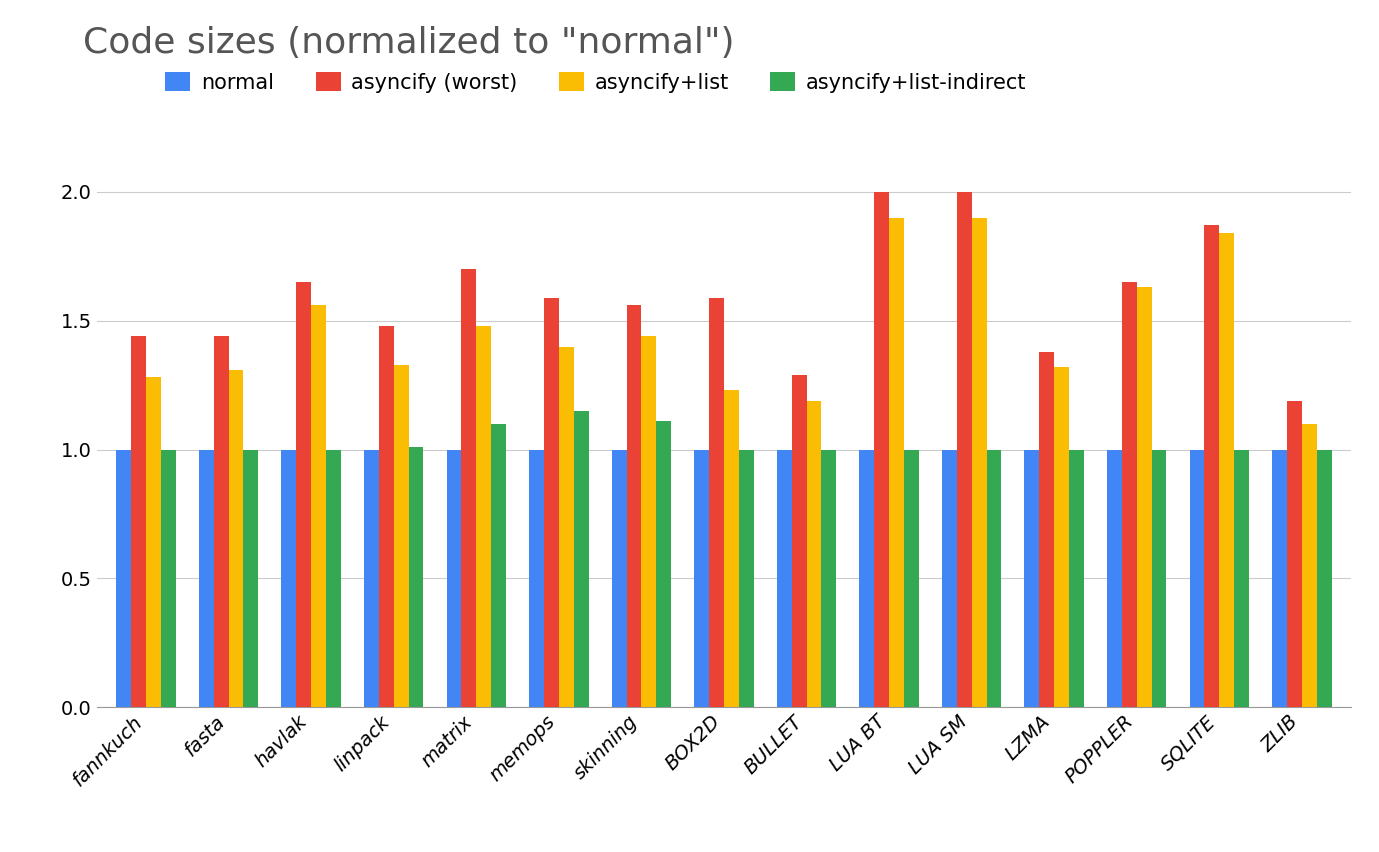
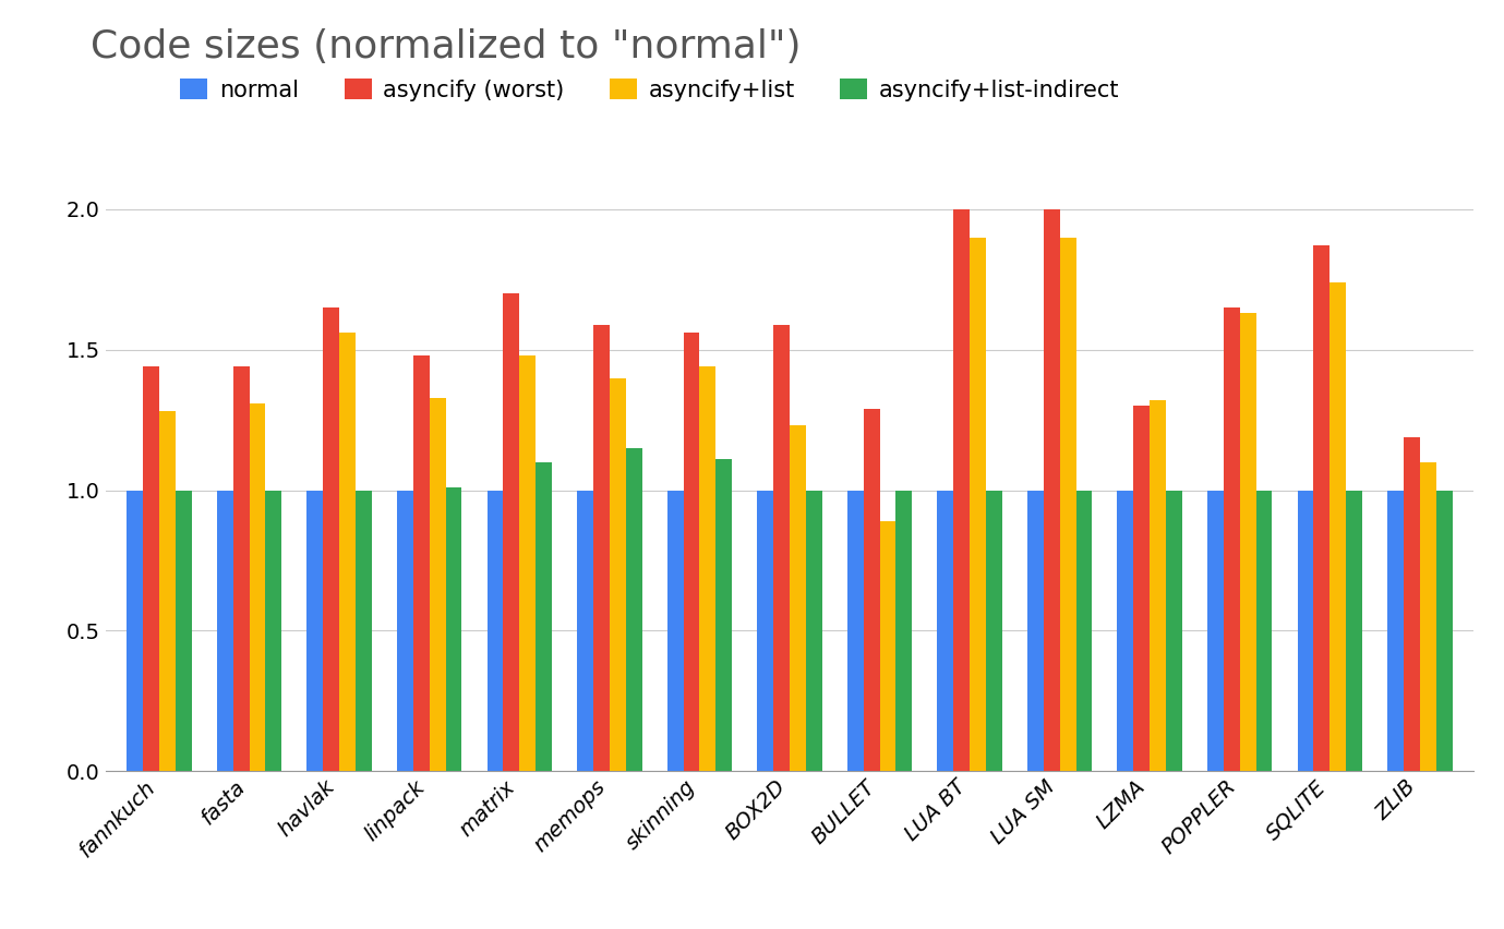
asyncify+list/BULLET: 1.19 -> 0.89
asyncify (worst)/LZMA: 1.38 -> 1.30
asyncify+list/SQLITE: 1.84 -> 1.74
